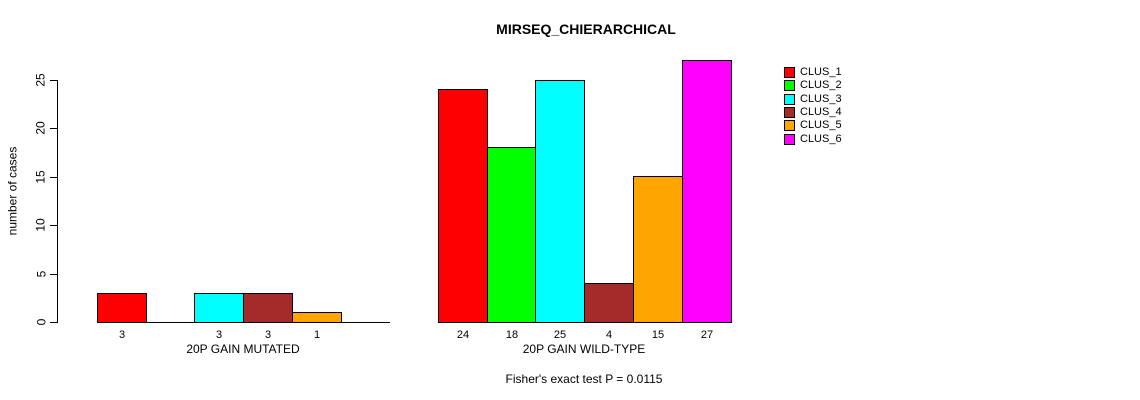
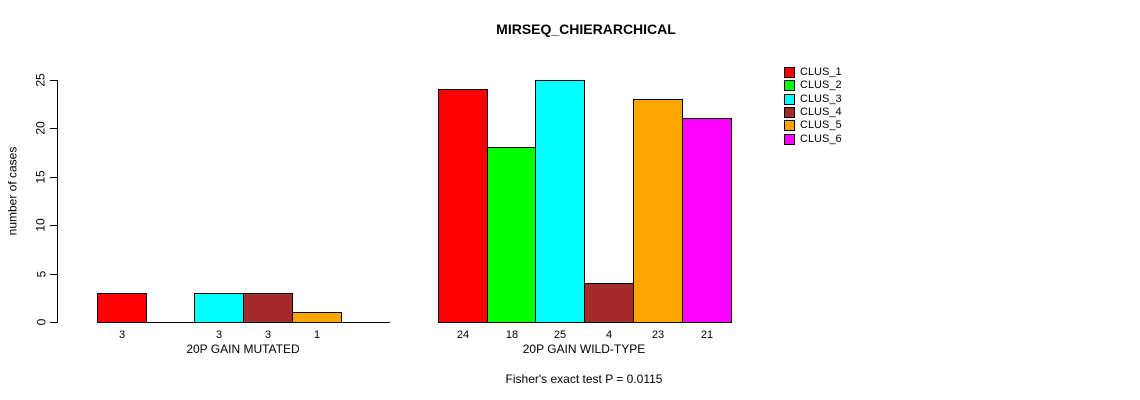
CLUS_5/20P GAIN WILD-TYPE: 15 -> 23
CLUS_6/20P GAIN WILD-TYPE: 27 -> 21
